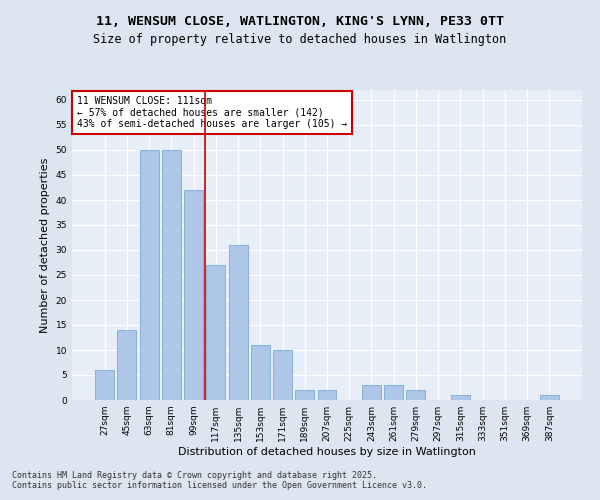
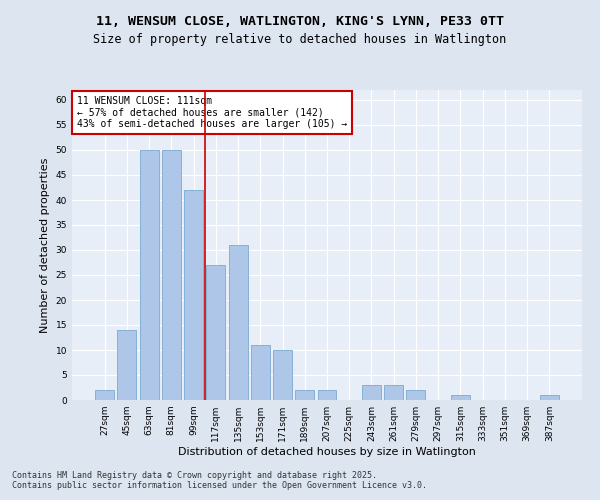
27sqm: 6 -> 2
